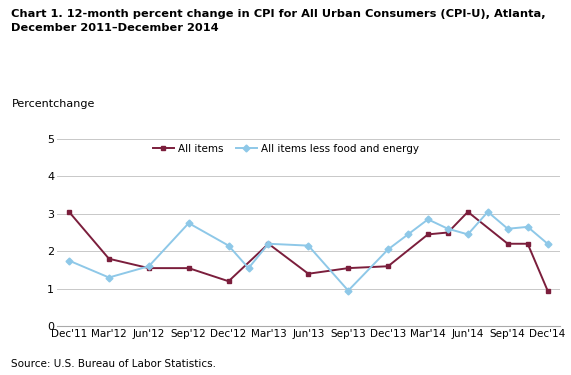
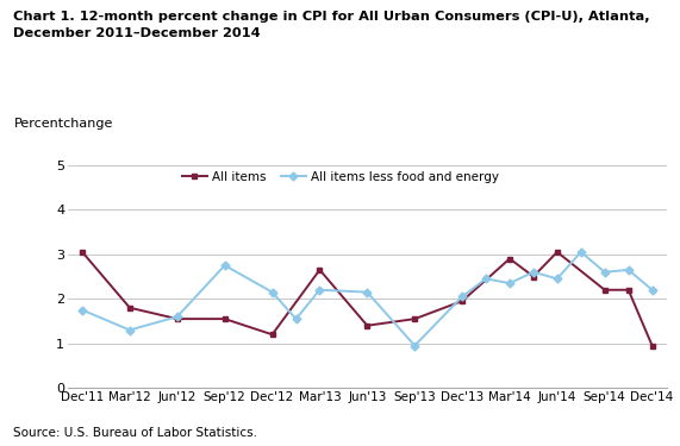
All items/Mar'13: 2.20 -> 2.65
All items/Dec'13: 1.60 -> 1.95
All items/Mar'14: 2.45 -> 2.90
All items less food and energy/Mar'14: 2.85 -> 2.35
